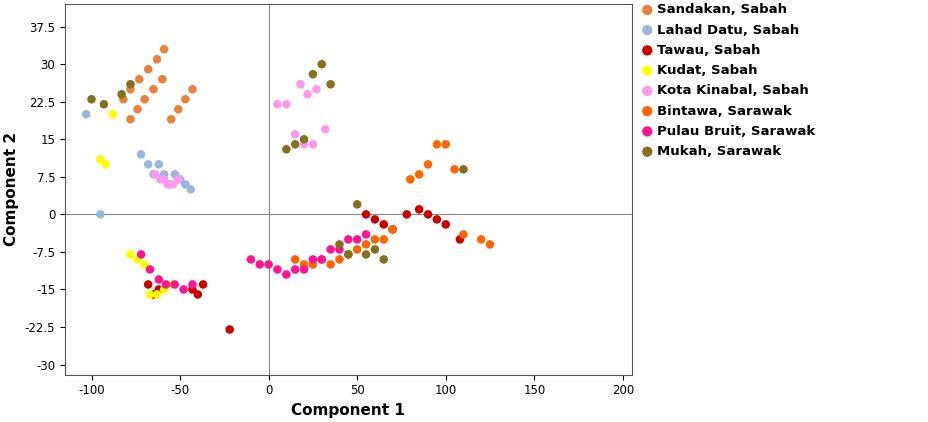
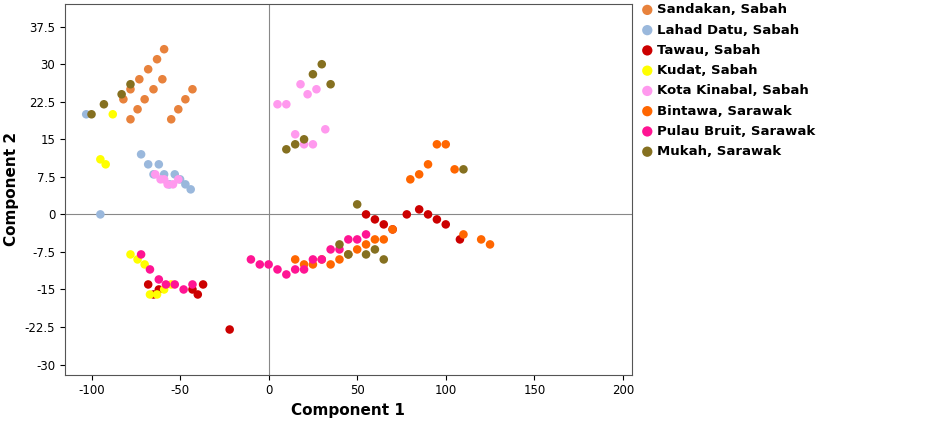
Mukah, Sarawak/-100: 23 -> 20
